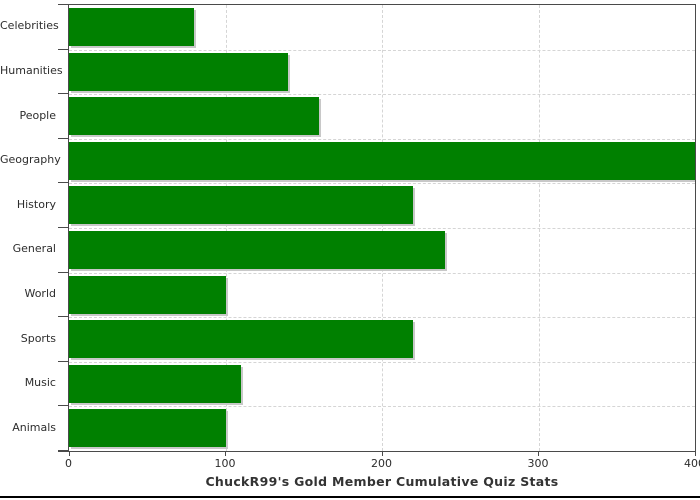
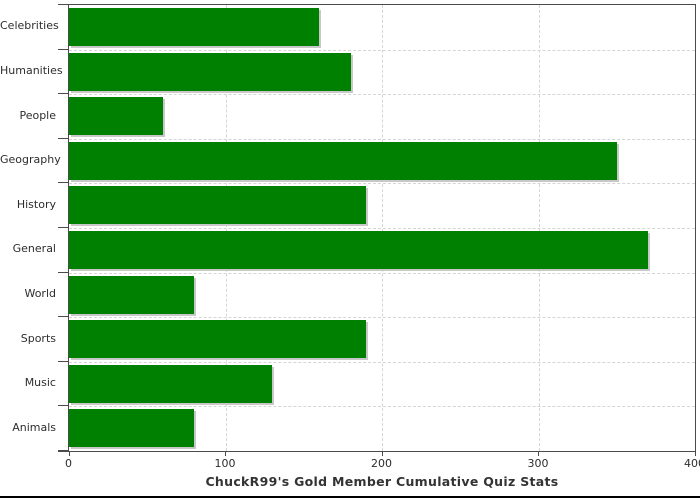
Celebrities: 80 -> 160
Humanities: 140 -> 180
People: 160 -> 60
Geography: 400 -> 350
History: 220 -> 190
General: 240 -> 370
World: 100 -> 80
Sports: 220 -> 190
Music: 110 -> 130
Animals: 100 -> 80
